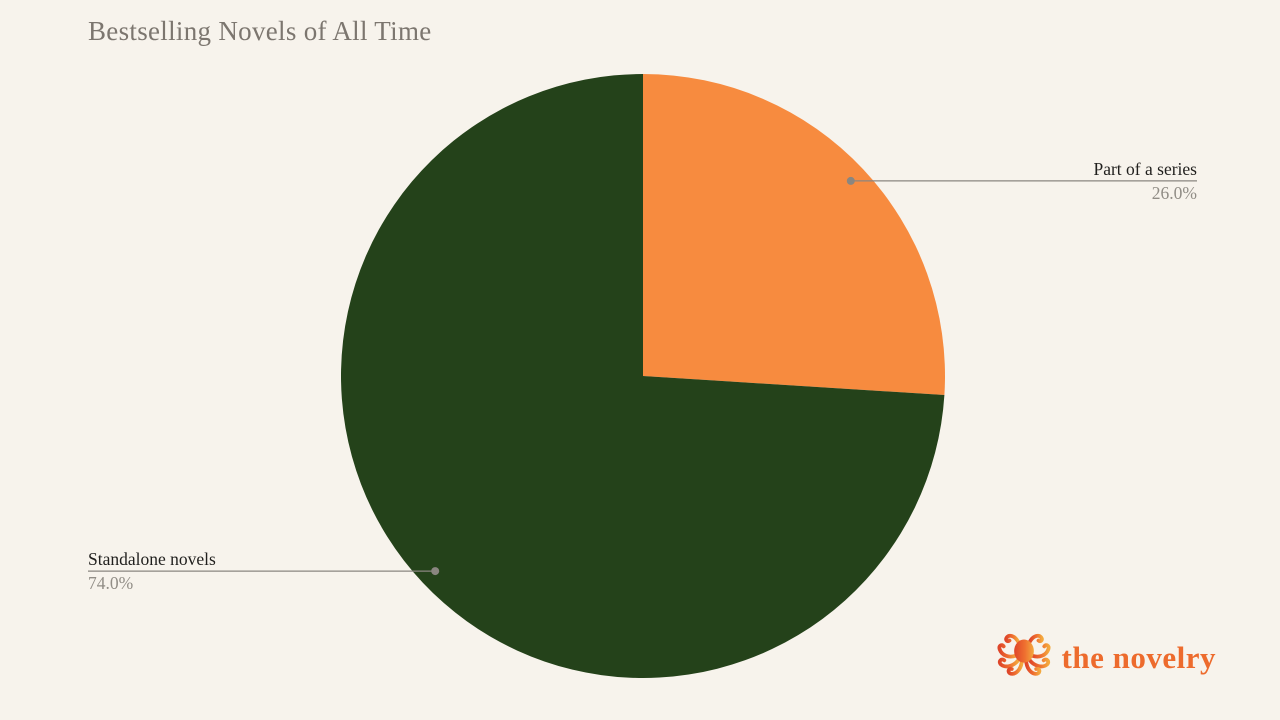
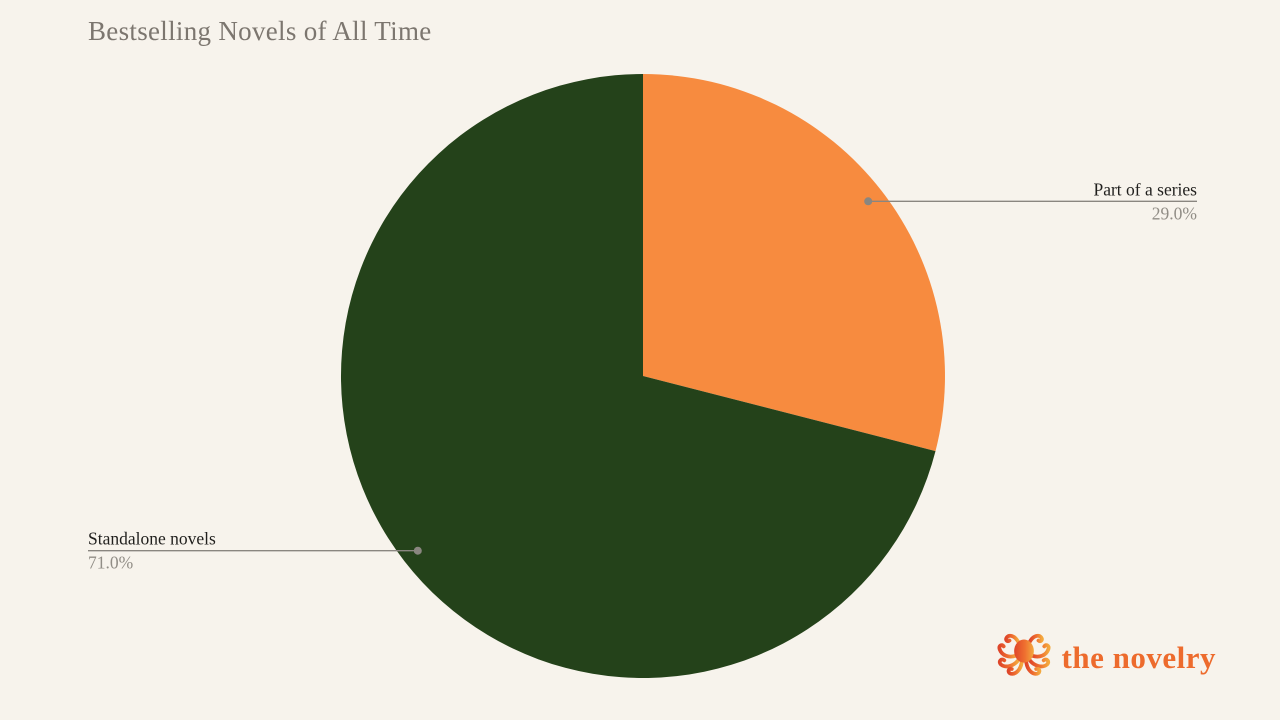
Part of a series: 26.0% -> 29.0%
Standalone novels: 74.0% -> 71.0%
